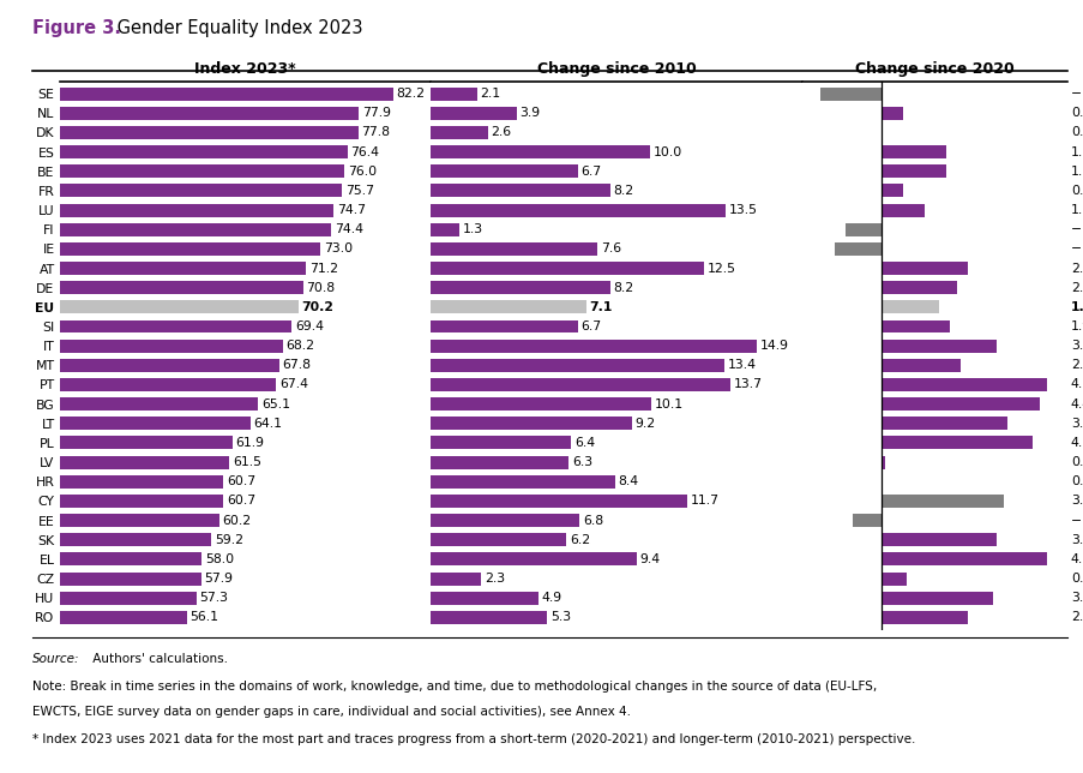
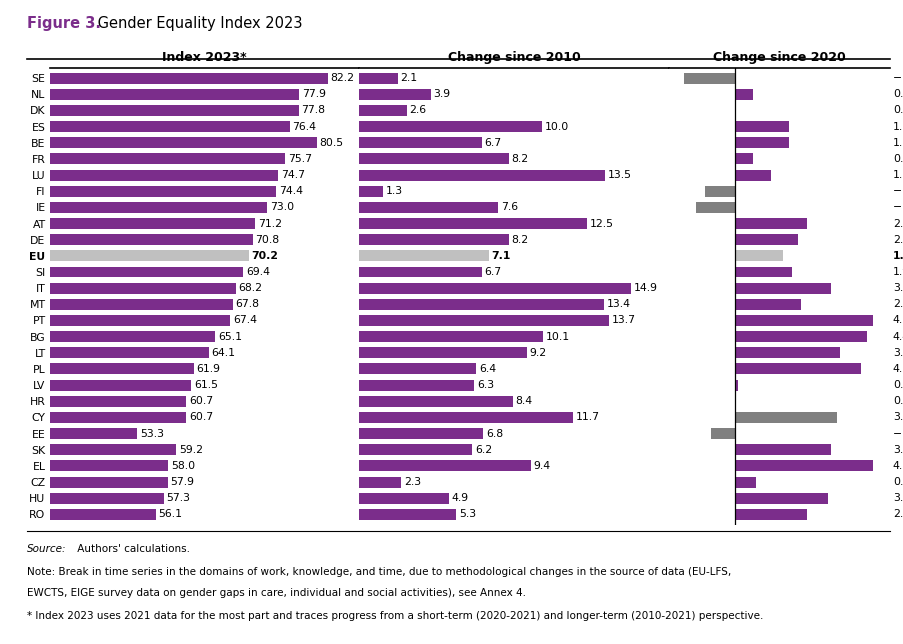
Index 2023*/BE: 76.0 -> 80.5
Index 2023*/EE: 60.2 -> 53.3
